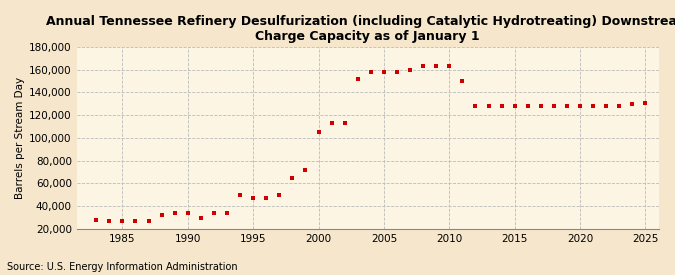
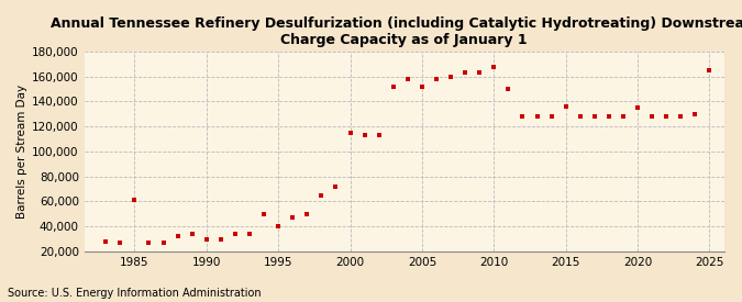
1985: 27,000 -> 61,000
1990: 34,000 -> 29,000
1995: 47,000 -> 40,000
2000: 105,000 -> 115,000
2005: 158,000 -> 152,000
2010: 163,000 -> 168,000
2015: 128,000 -> 136,000
2020: 128,000 -> 135,000
2025: 131,000 -> 165,000
